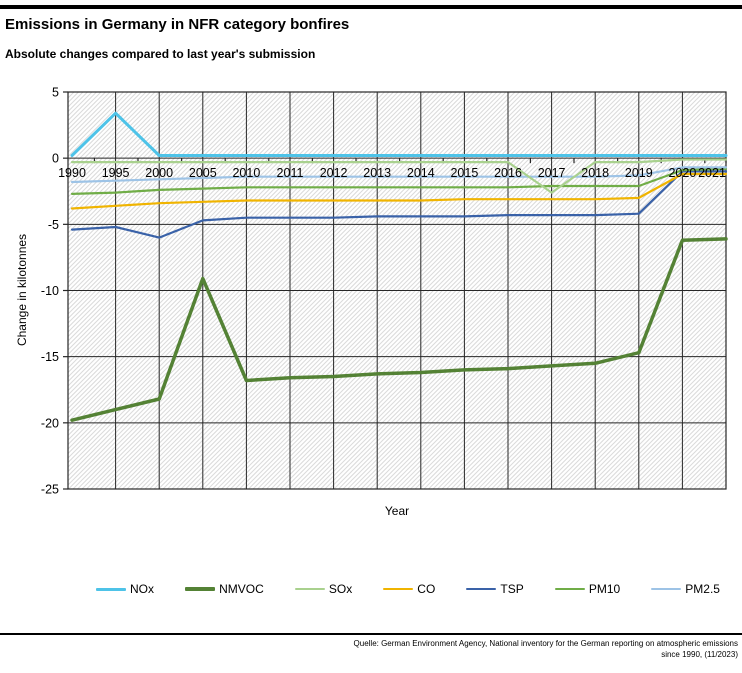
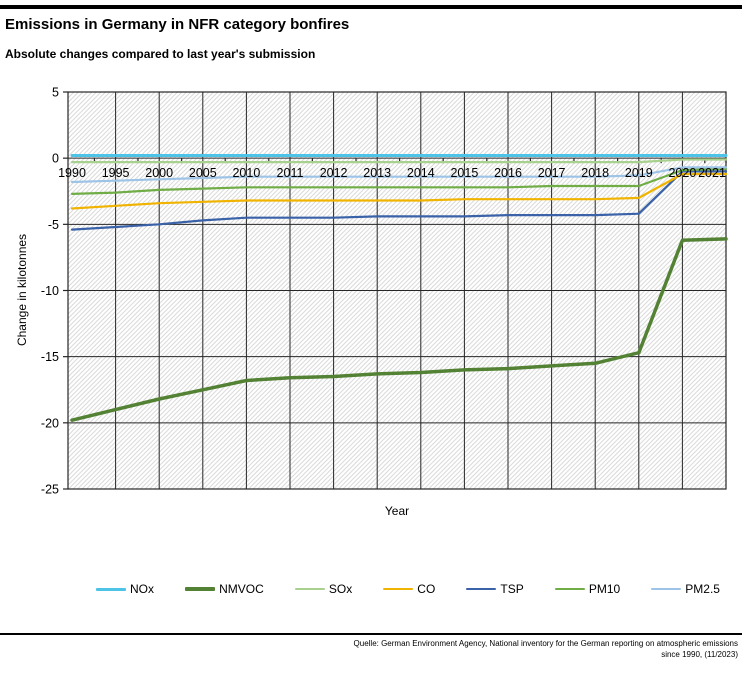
NOx/1995: 3.4 -> 0.2
TSP/2000: -6.0 -> -5.0
NMVOC/2005: -9.1 -> -17.5
SOx/2017: -2.6 -> -0.3
